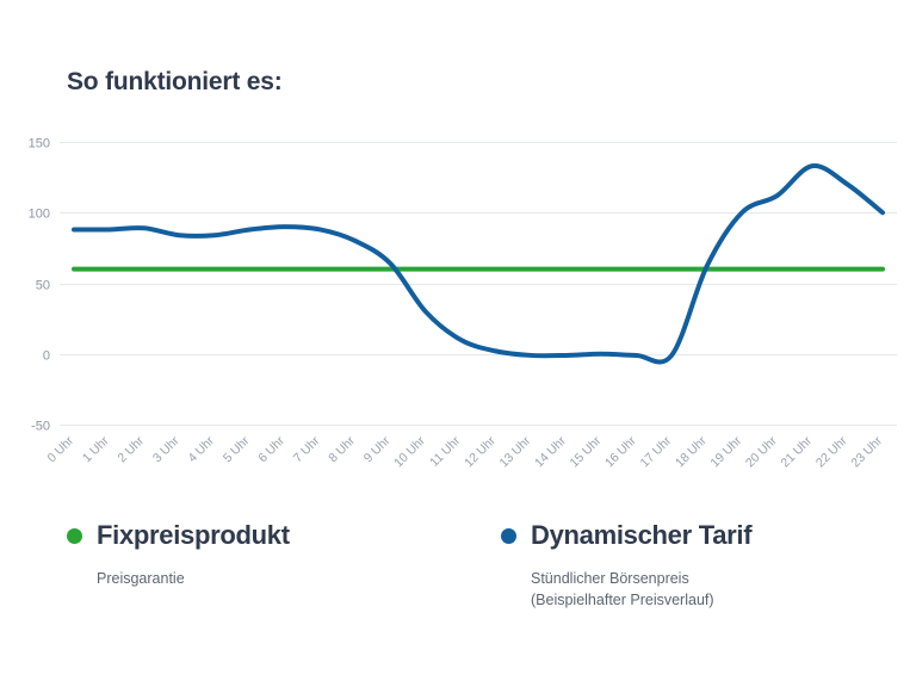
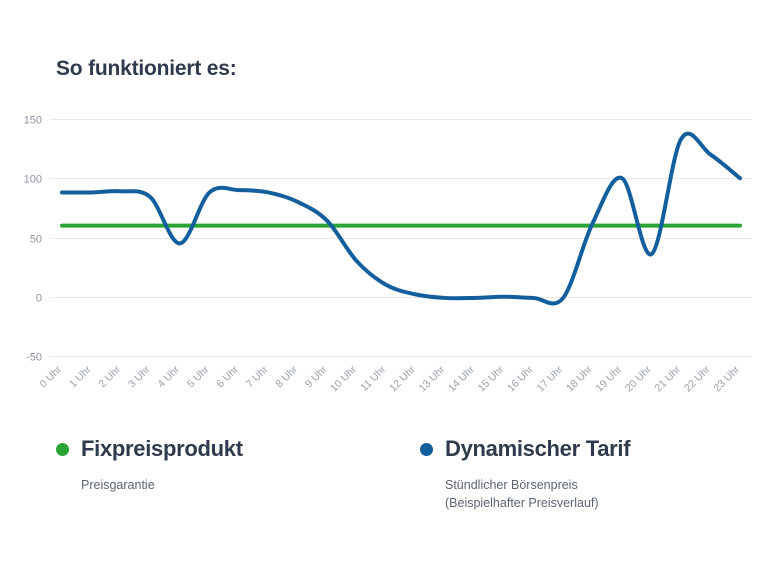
Dynamischer Tarif/4 Uhr: 84 -> 45
Dynamischer Tarif/20 Uhr: 112 -> 36
